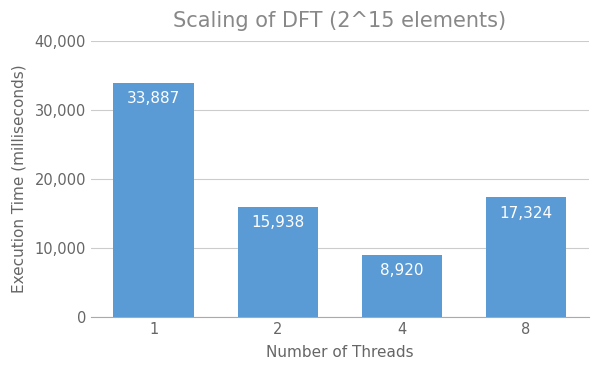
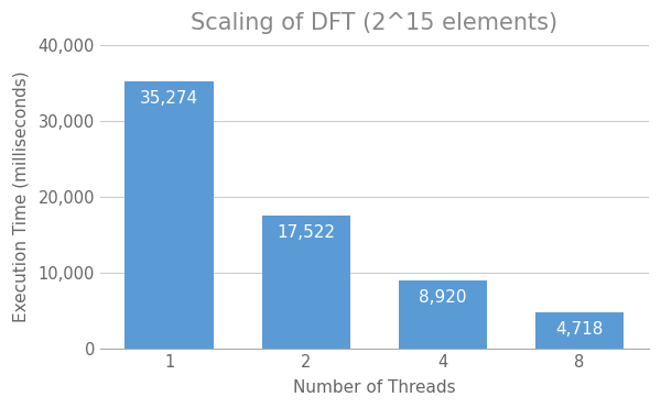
1: 33,887 -> 35,274
2: 15,938 -> 17,522
8: 17,324 -> 4,718
